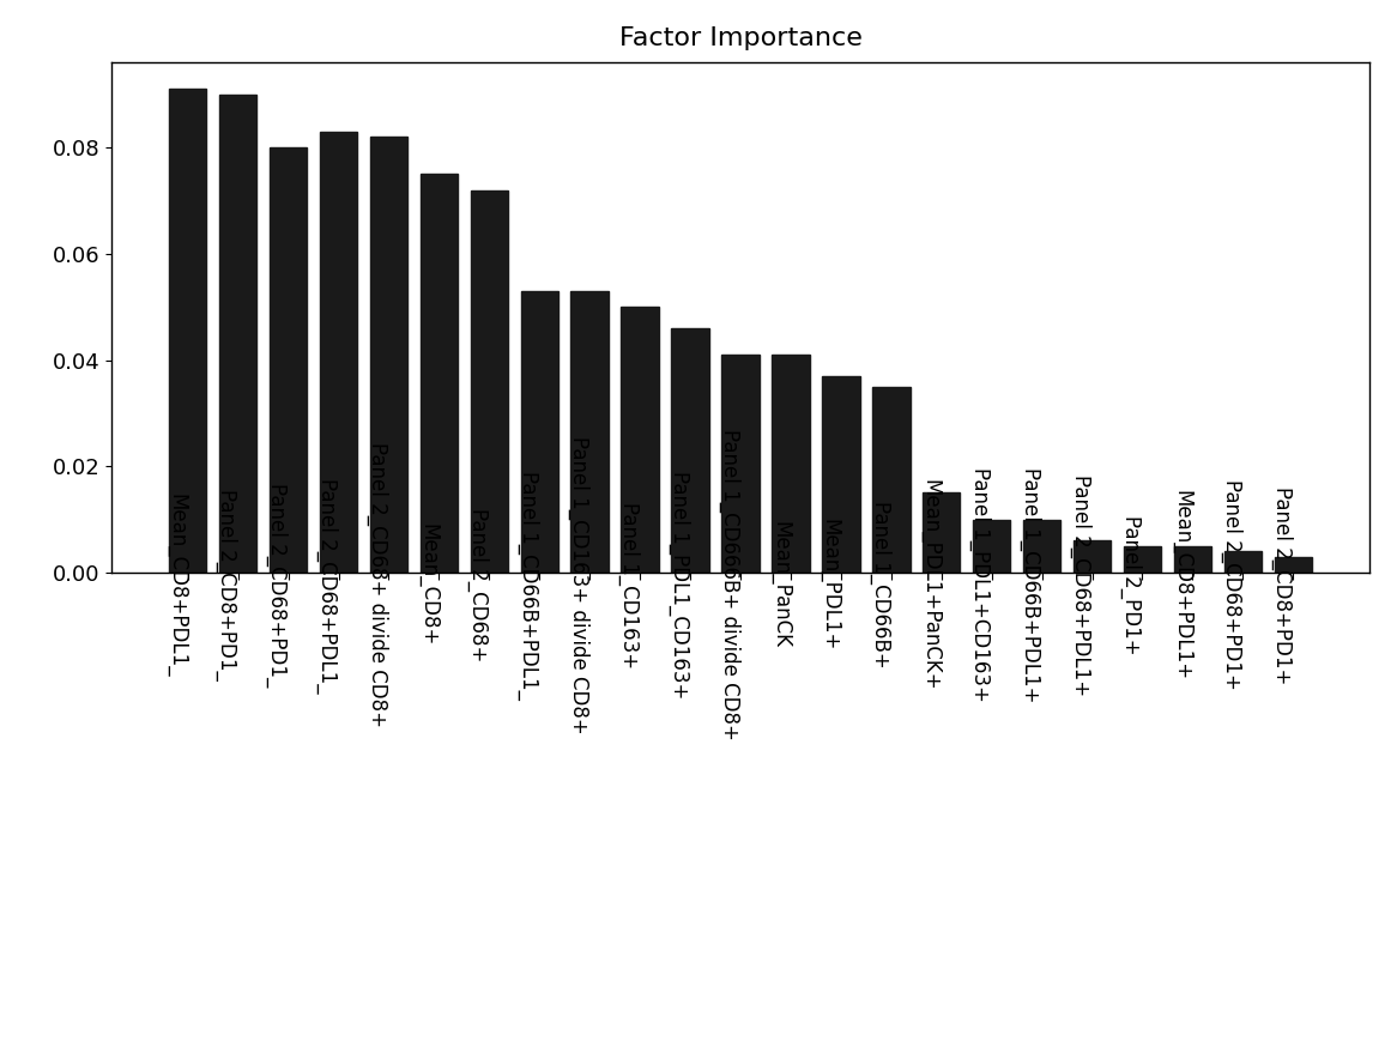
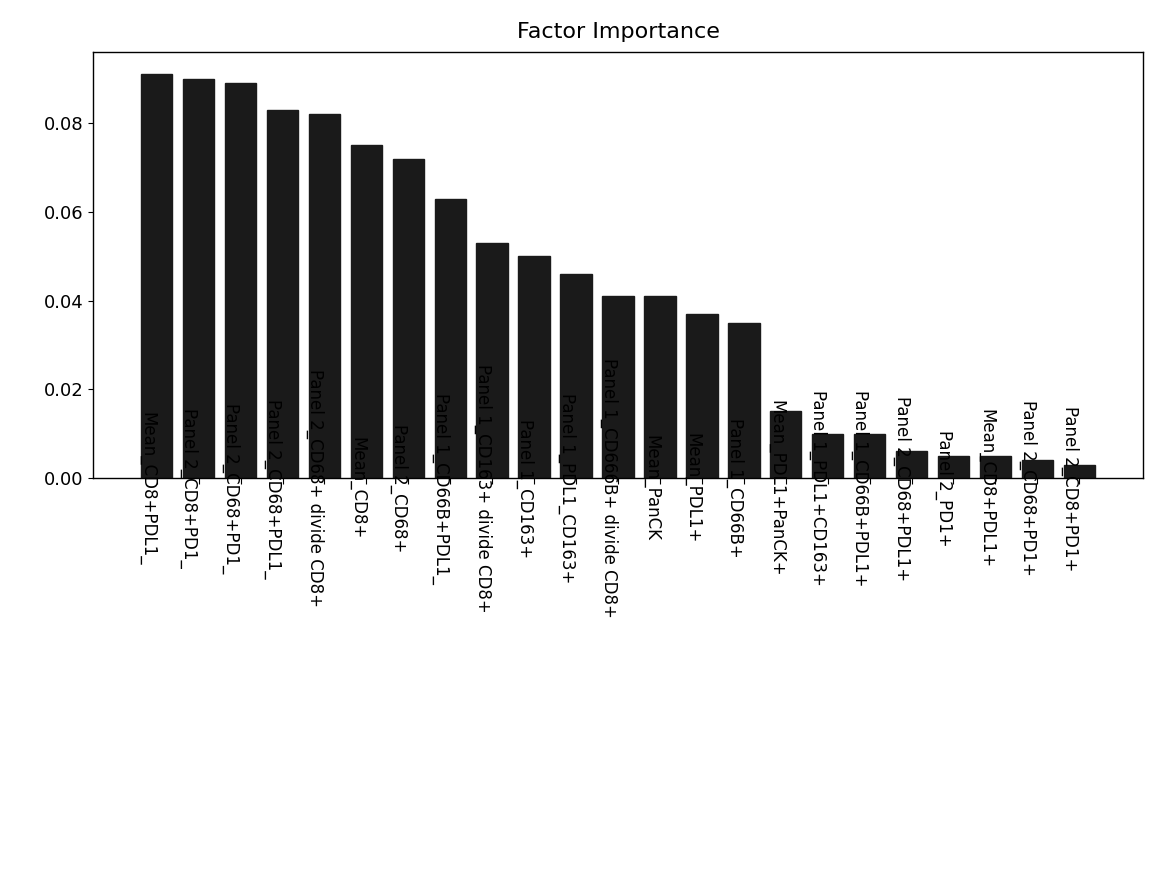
Panel 2_CD68+PD1_: 0.080 -> 0.089
Panel 1_CD66B+PDL1_: 0.053 -> 0.063
